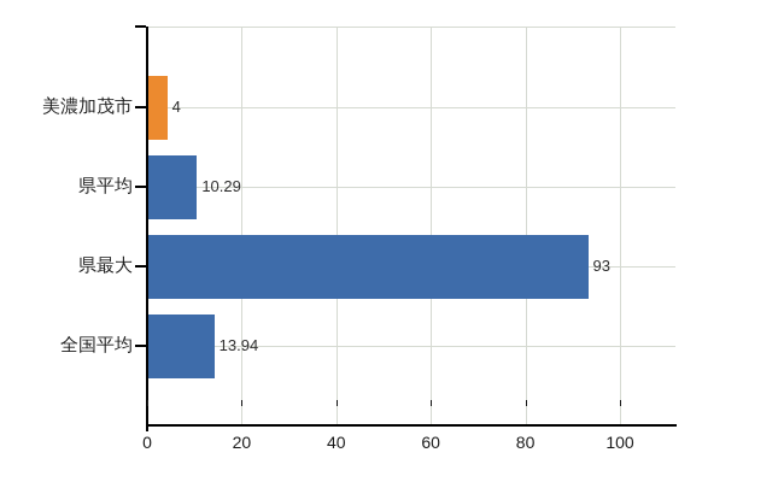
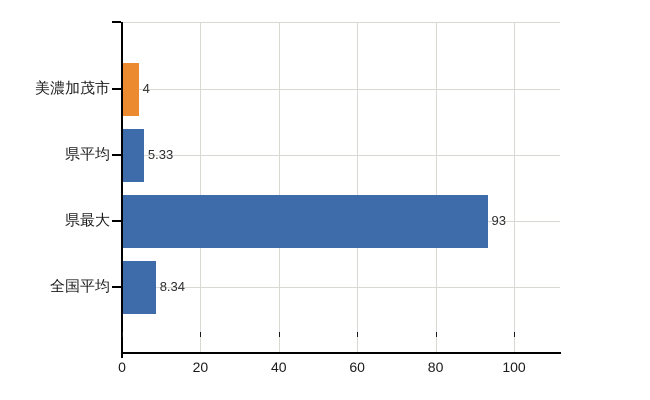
県平均: 10.29 -> 5.33
全国平均: 13.94 -> 8.34
